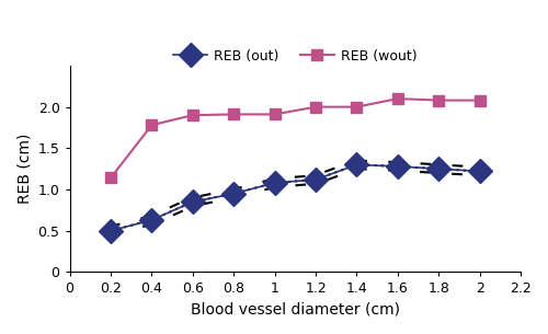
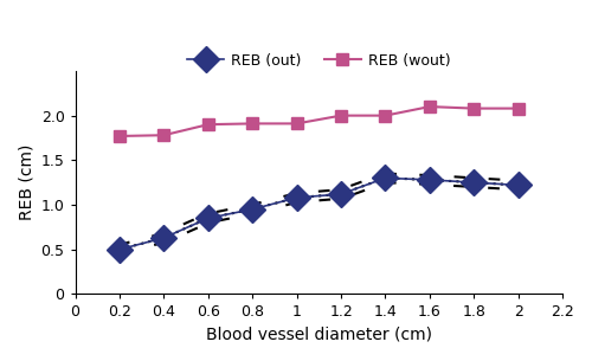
REB (wout)/0.2: 1.14 -> 1.77
